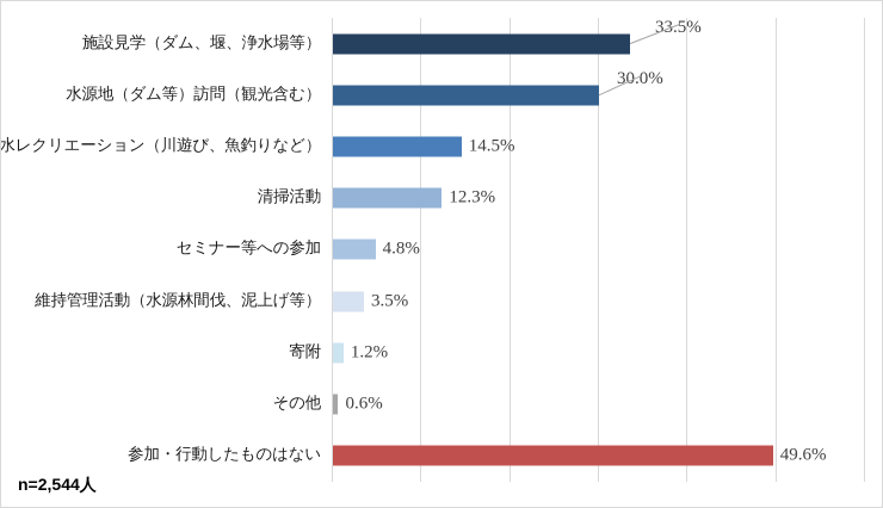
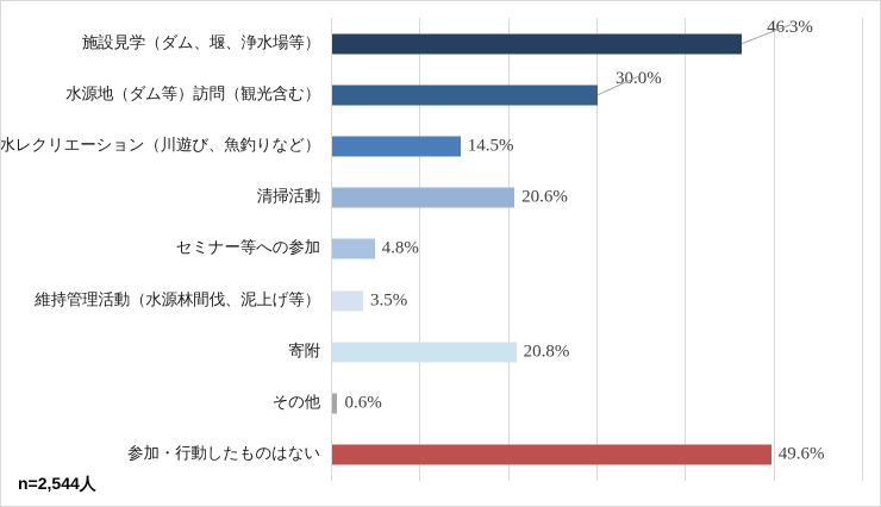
施設見学（ダム、堰、浄水場等）: 33.5% -> 46.3%
清掃活動: 12.3% -> 20.6%
寄附: 1.2% -> 20.8%
